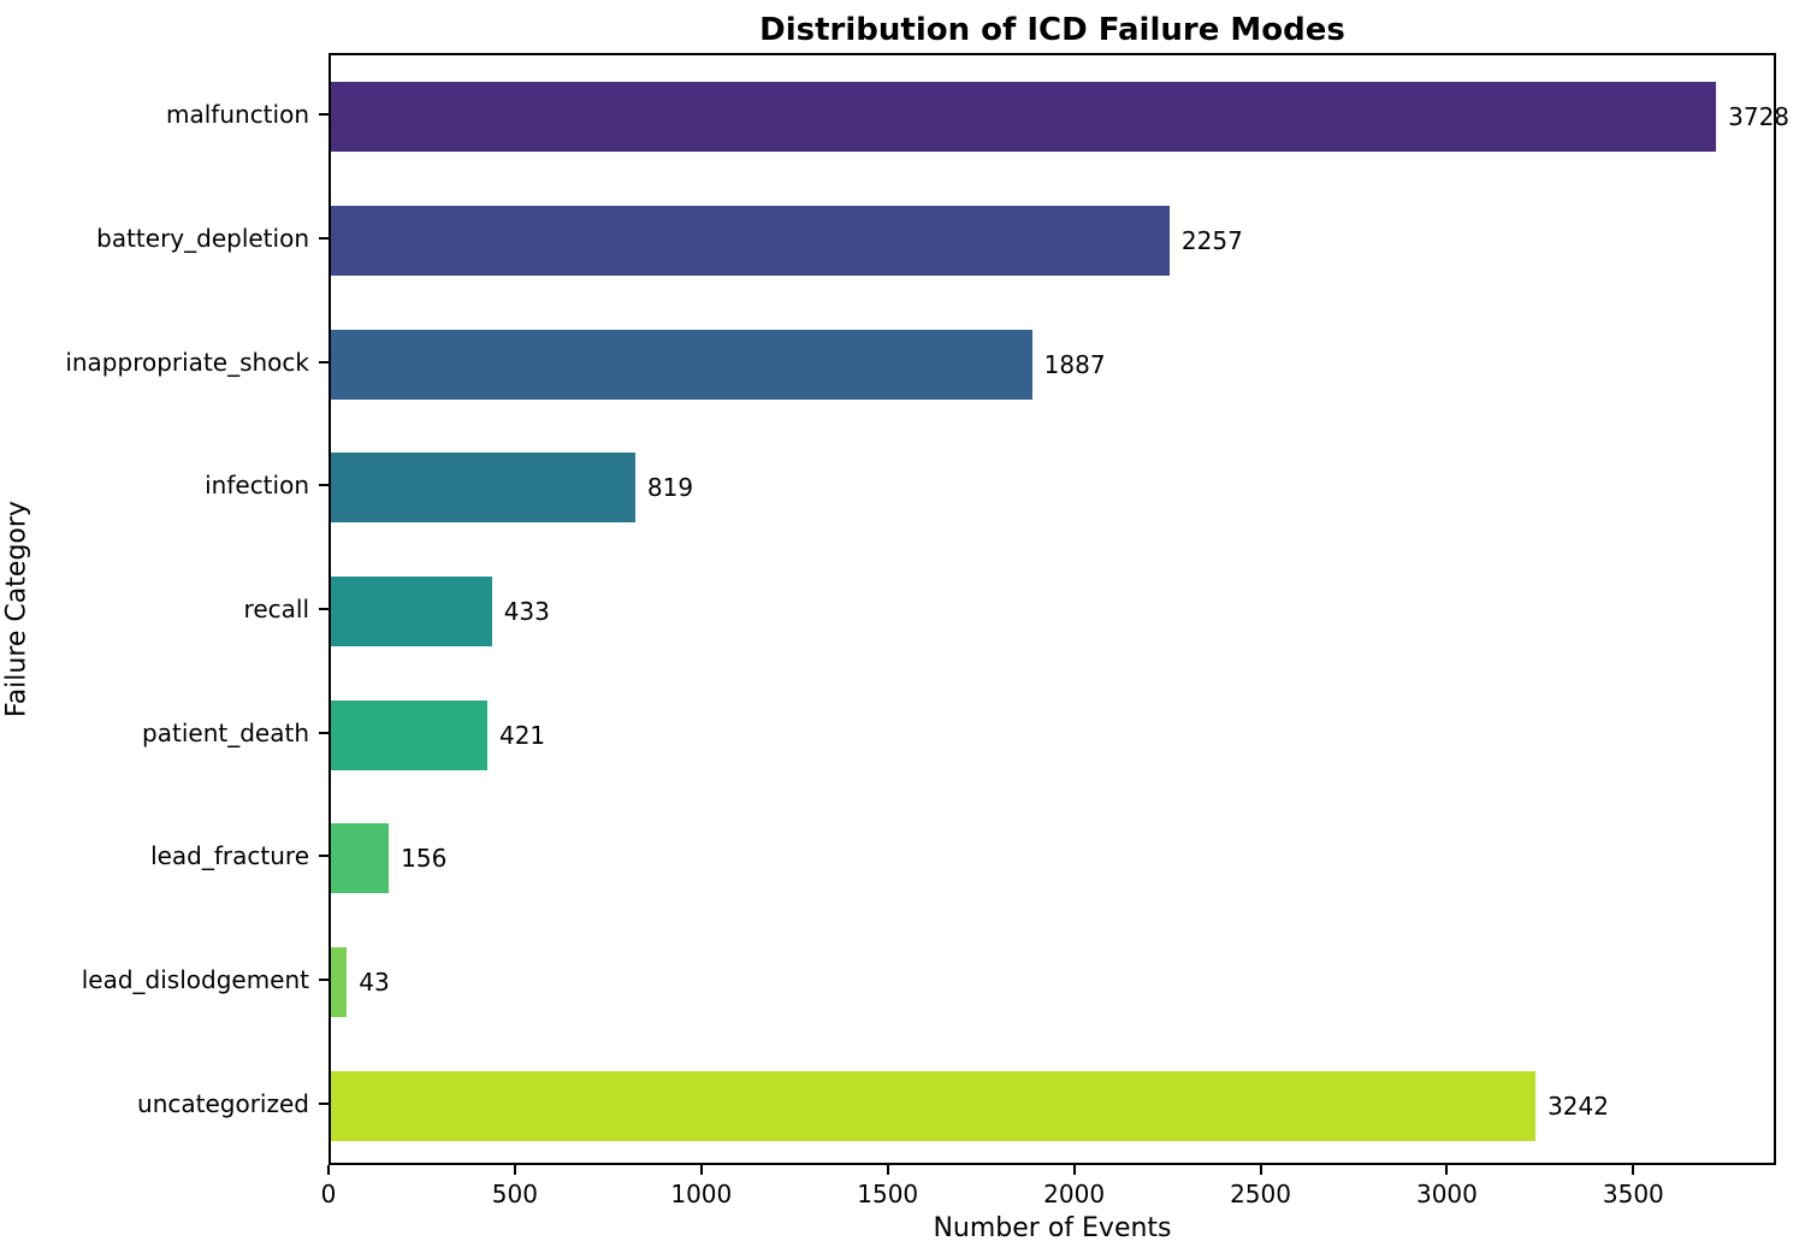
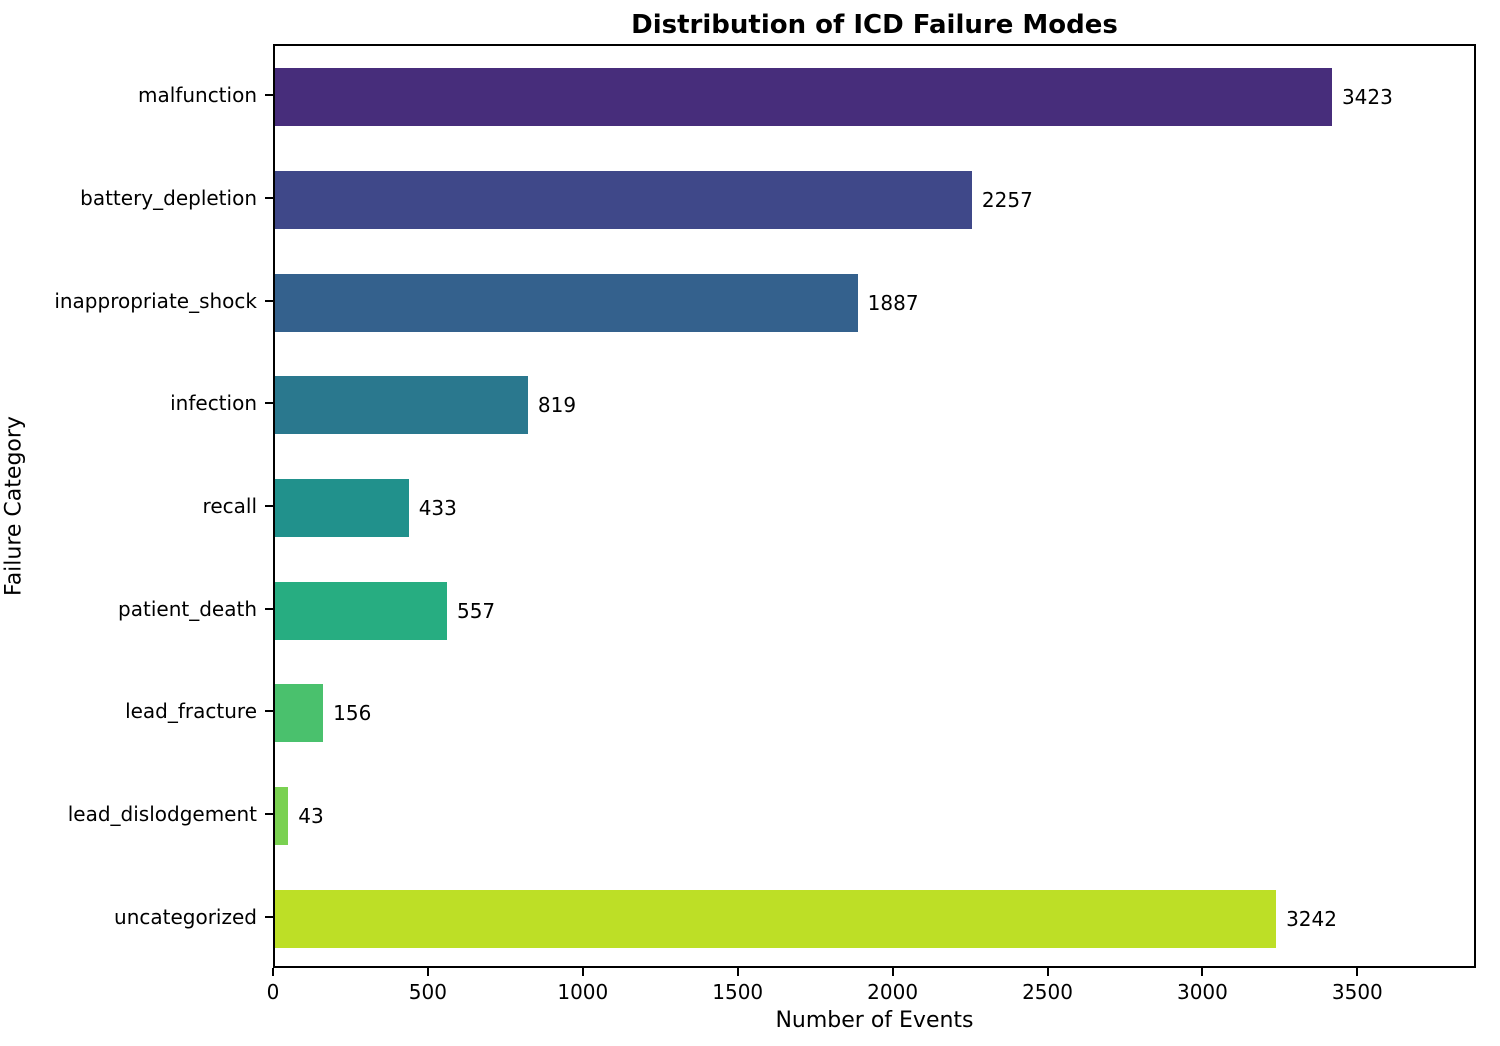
malfunction: 3728 -> 3423
patient_death: 421 -> 557
